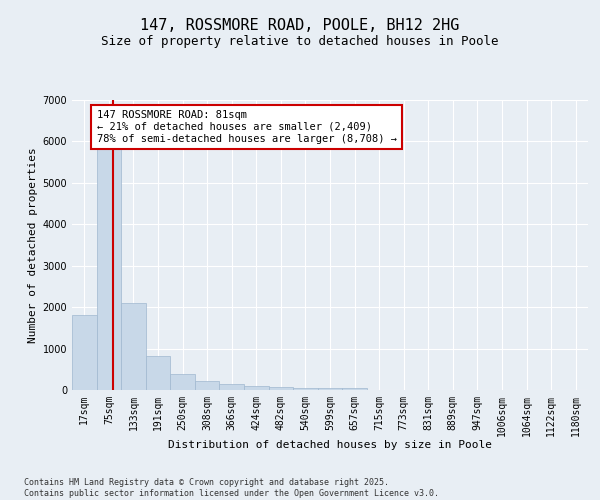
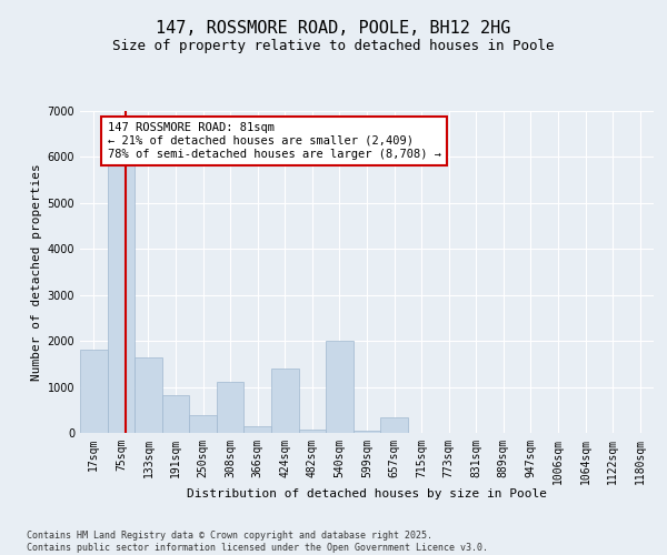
133sqm: 2100 -> 1650
308sqm: 220 -> 1100
424sqm: 90 -> 1400
540sqm: 60 -> 2000
657sqm: 50 -> 350
